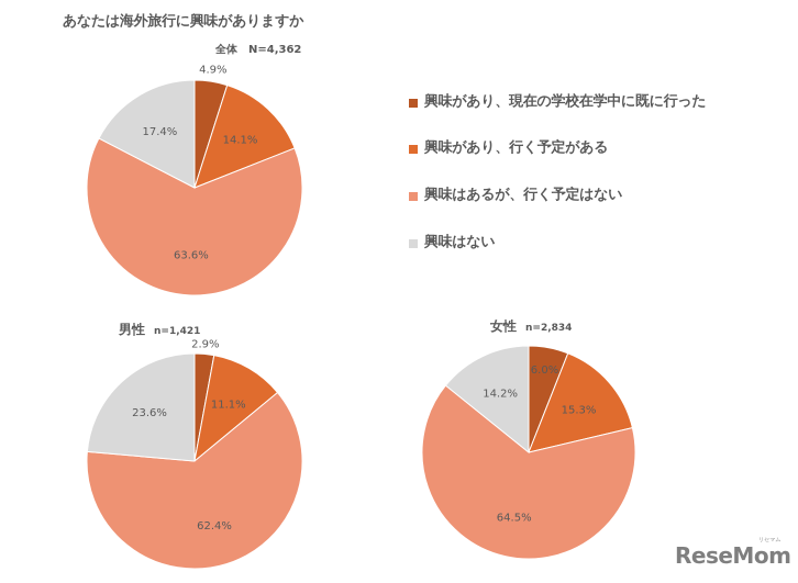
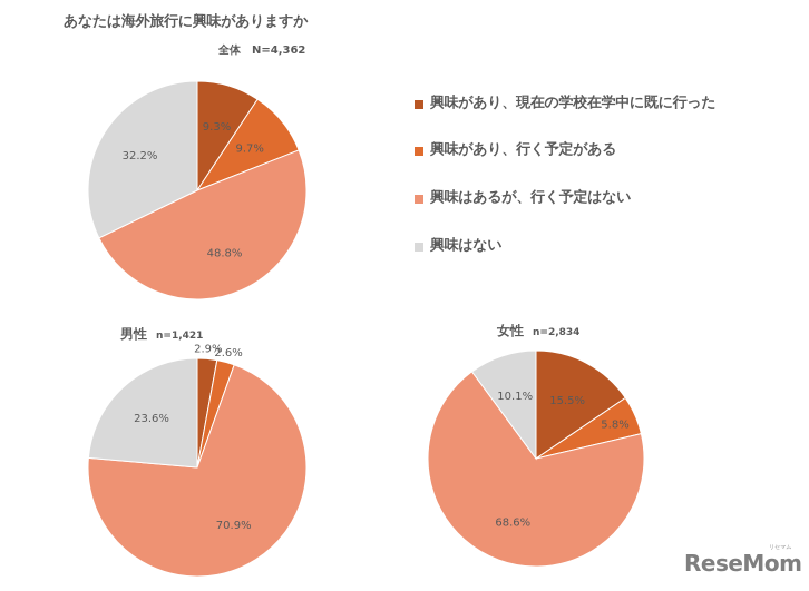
全体 N=4,362/興味があり、現在の学校在学中に既に行った: 4.9% -> 9.3%
全体 N=4,362/興味があり、行く予定がある: 14.1% -> 9.7%
全体 N=4,362/興味はあるが、行く予定はない: 63.6% -> 48.8%
全体 N=4,362/興味はない: 17.4% -> 32.2%
男性 n=1,421/興味があり、行く予定がある: 11.1% -> 2.6%
男性 n=1,421/興味はあるが、行く予定はない: 62.4% -> 70.9%
女性 n=2,834/興味があり、現在の学校在学中に既に行った: 6.0% -> 15.5%
女性 n=2,834/興味があり、行く予定がある: 15.3% -> 5.8%
女性 n=2,834/興味はあるが、行く予定はない: 64.5% -> 68.6%
女性 n=2,834/興味はない: 14.2% -> 10.1%
